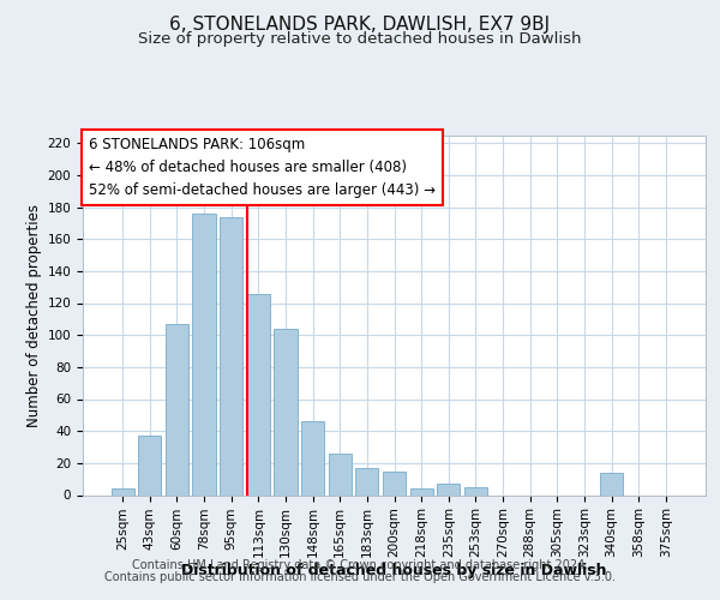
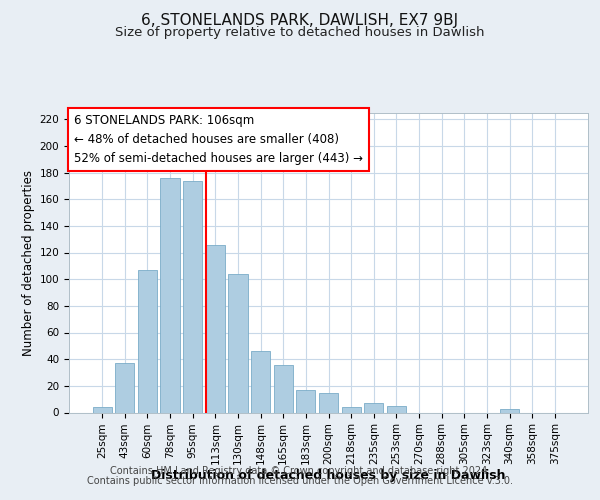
165sqm: 26 -> 36
340sqm: 14 -> 3
